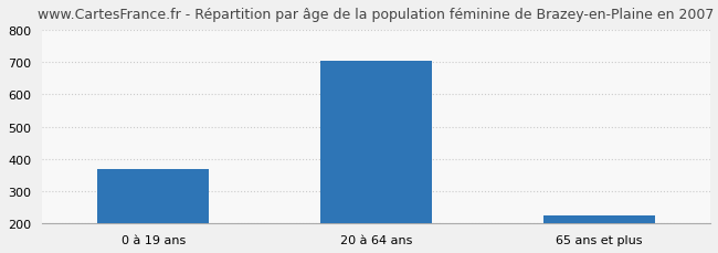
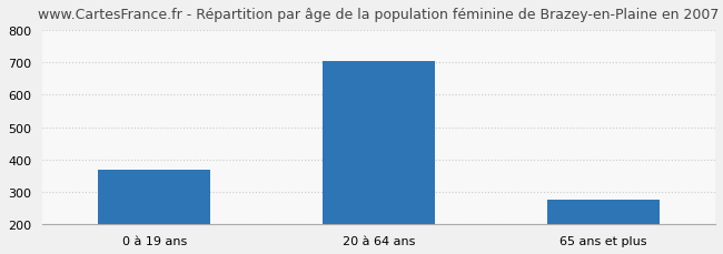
65 ans et plus: 225 -> 275
